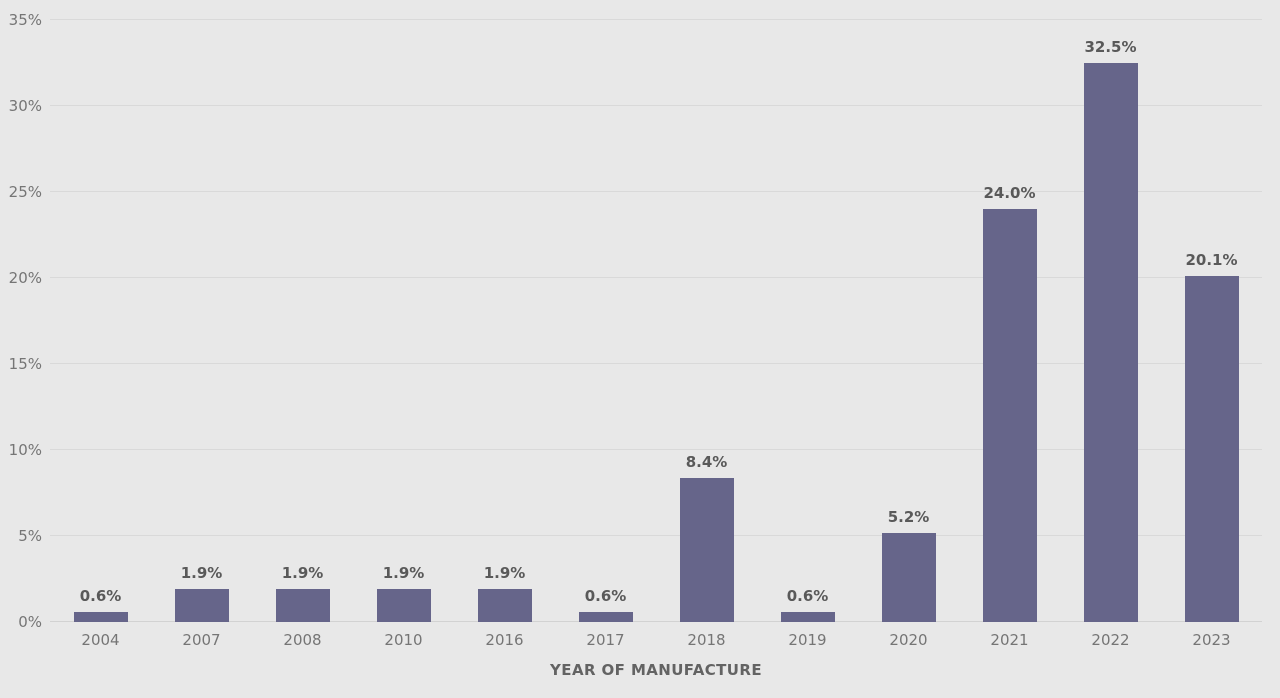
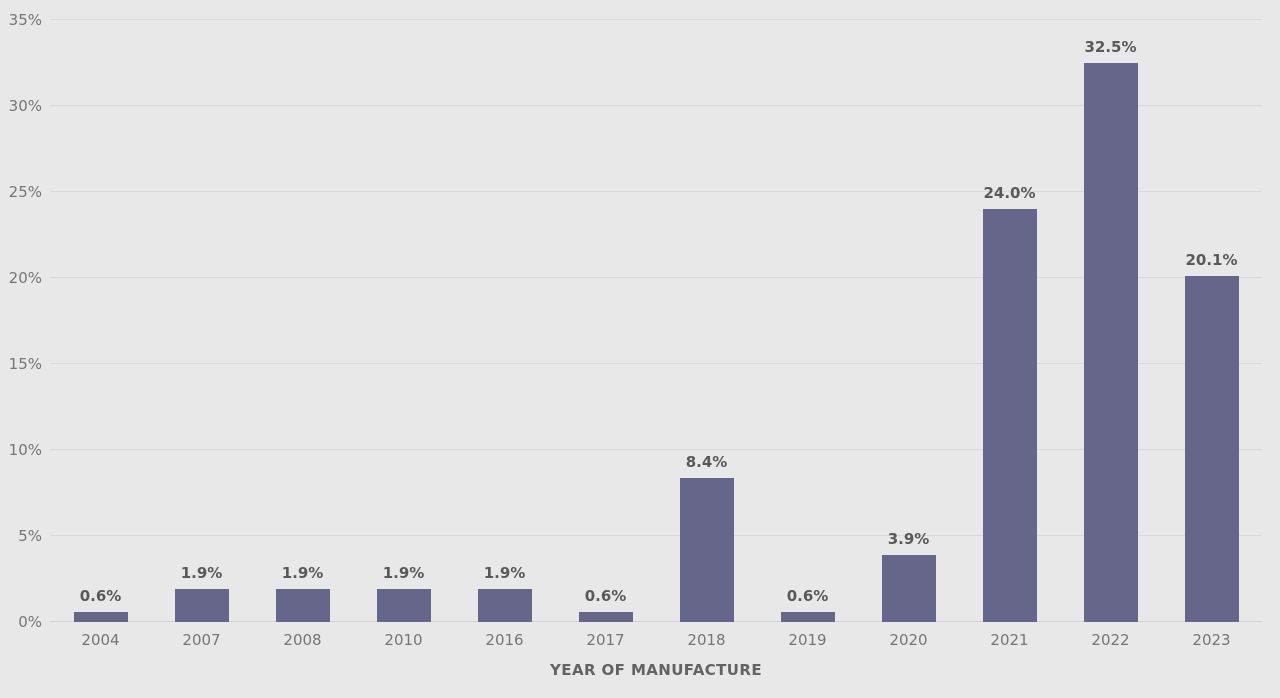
2020: 5.2% -> 3.9%
